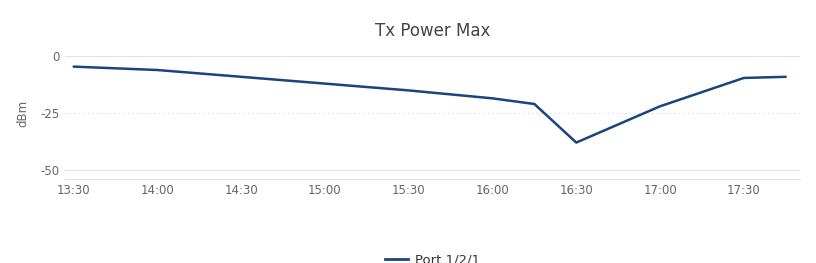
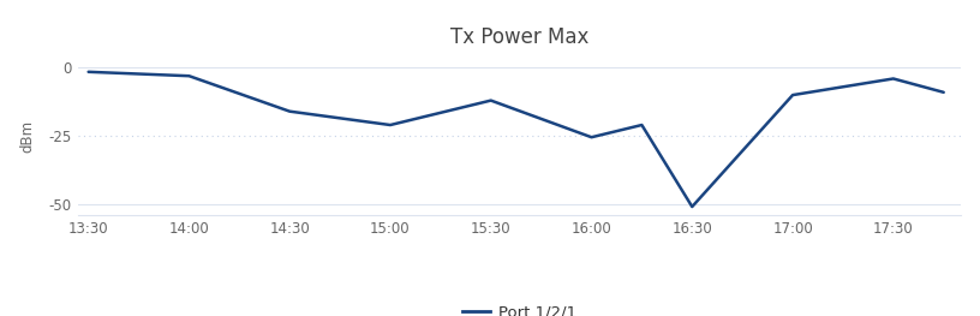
13:30: -4.5 -> -1.5
14:00: -6.0 -> -3.0
14:30: -9.0 -> -16.0
15:00: -12.0 -> -21.0
15:30: -15.0 -> -12.0
16:00: -18.5 -> -25.5
16:30: -38.0 -> -51.0
17:00: -22.0 -> -10.0
17:30: -9.5 -> -4.0
